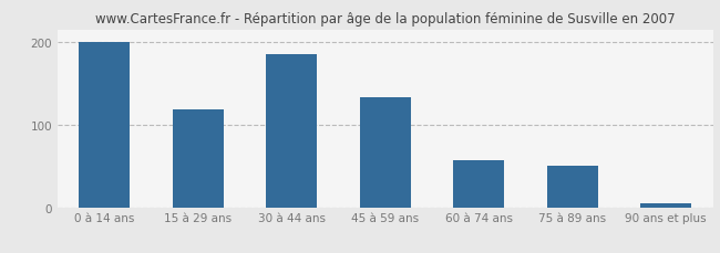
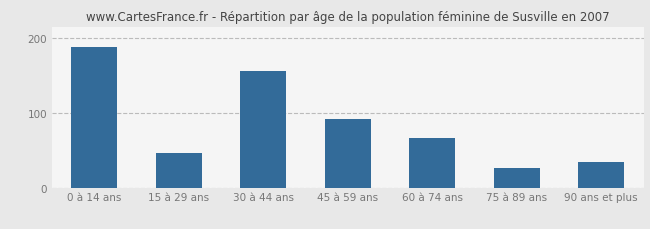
0 à 14 ans: 200 -> 188
15 à 29 ans: 118 -> 46
30 à 44 ans: 185 -> 156
45 à 59 ans: 133 -> 92
60 à 74 ans: 57 -> 66
75 à 89 ans: 50 -> 26
90 ans et plus: 5 -> 34
